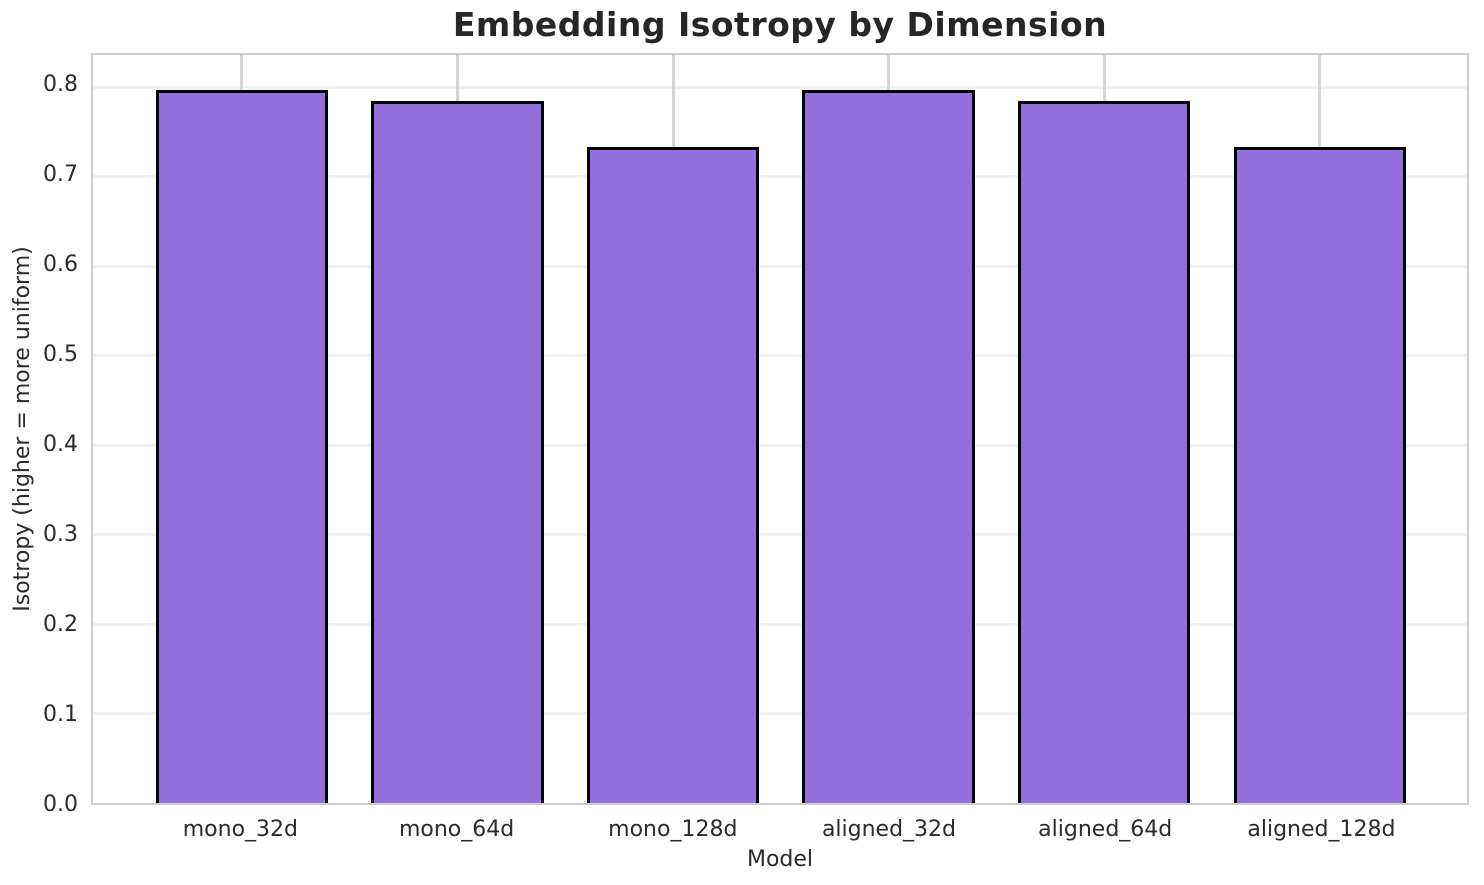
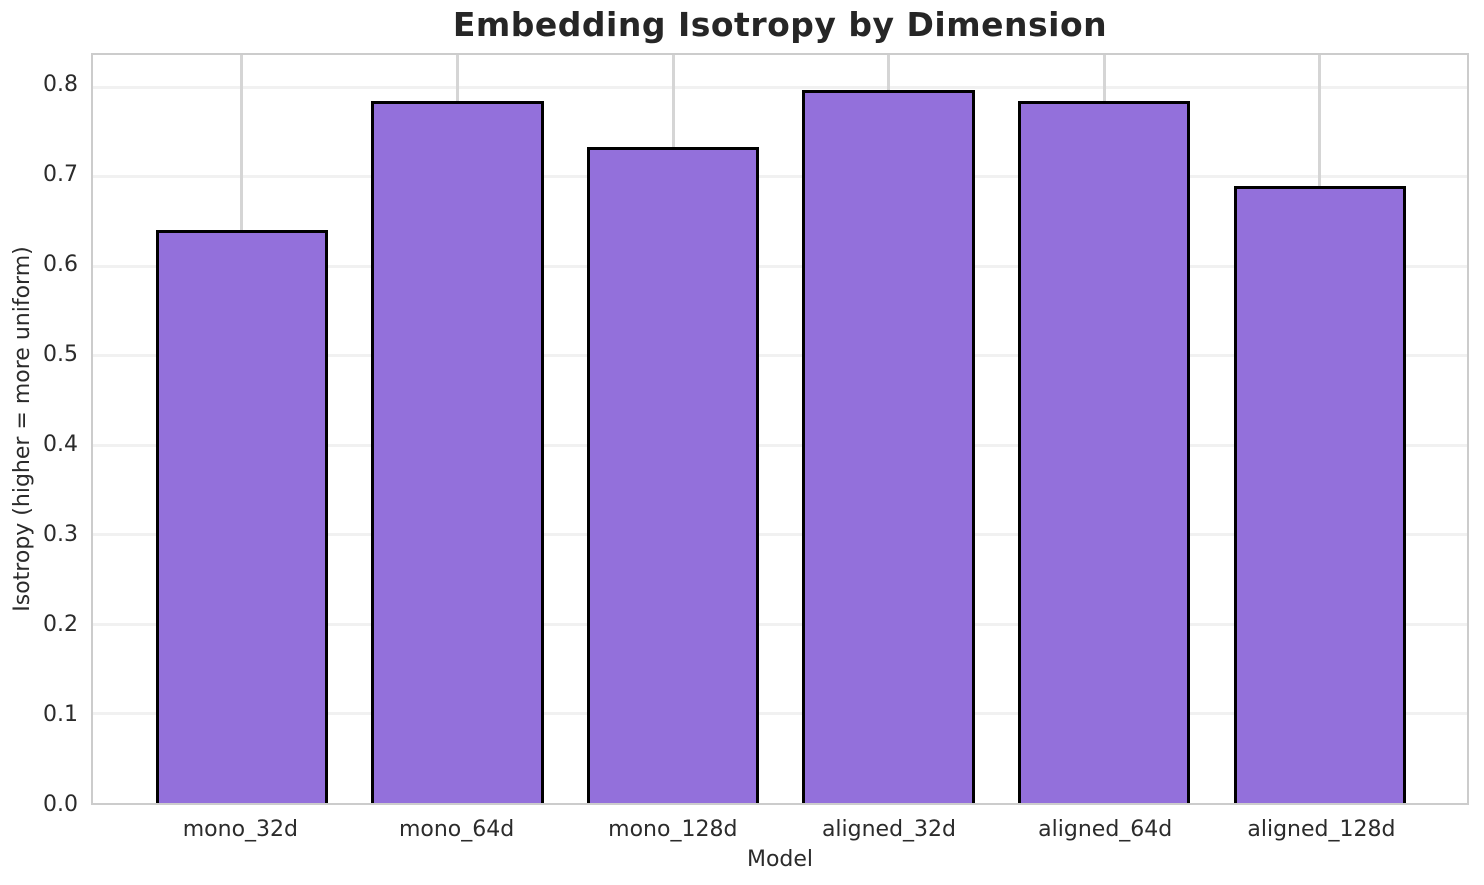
mono_32d: 0.80 -> 0.64
aligned_128d: 0.73 -> 0.69
